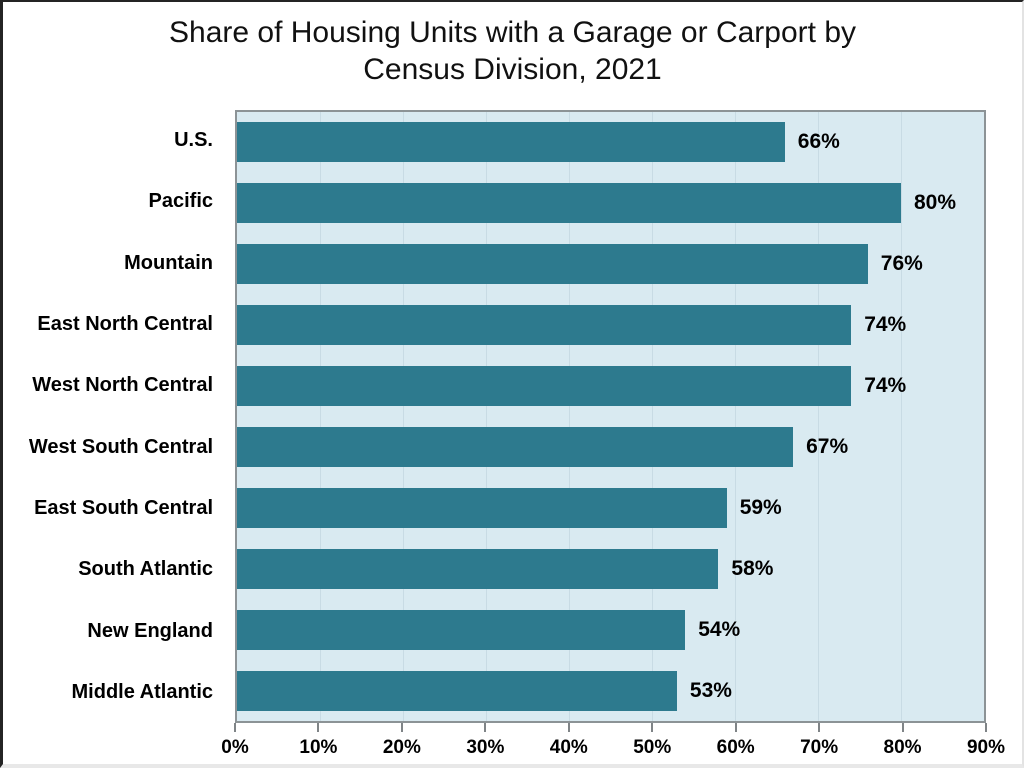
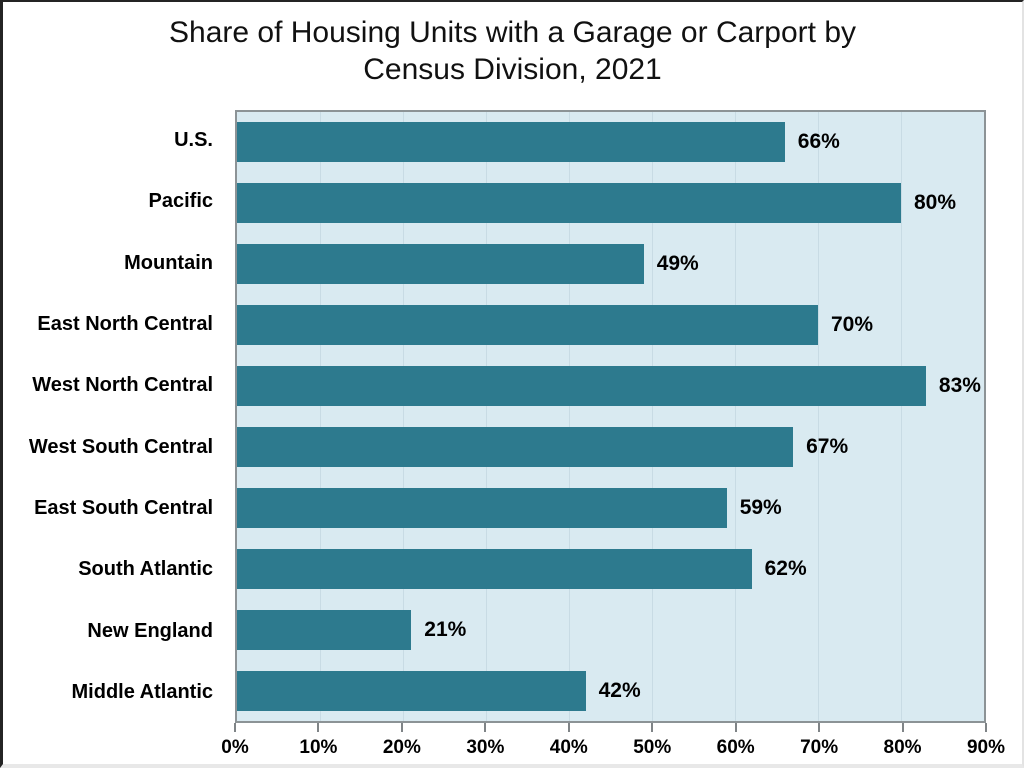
Mountain: 76% -> 49%
East North Central: 74% -> 70%
West North Central: 74% -> 83%
South Atlantic: 58% -> 62%
New England: 54% -> 21%
Middle Atlantic: 53% -> 42%
